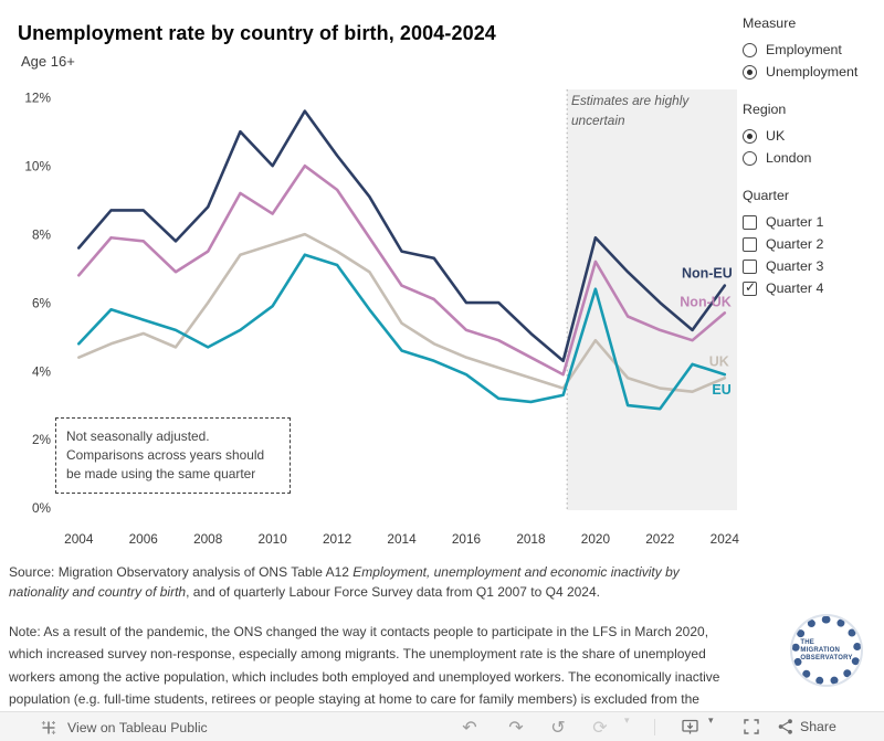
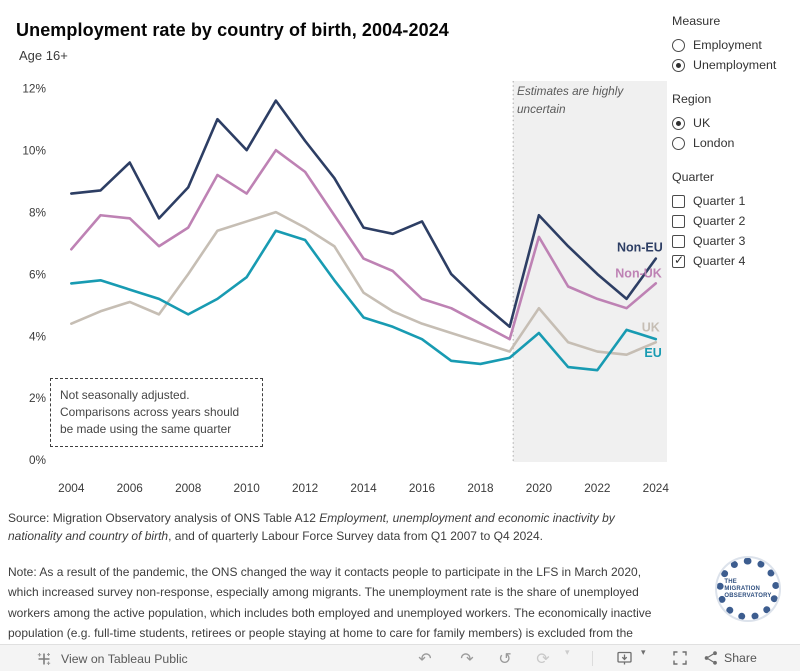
Non-EU/2004: 7.6% -> 8.6%
EU/2004: 4.8% -> 5.7%
Non-EU/2006: 8.7% -> 9.6%
Non-EU/2016: 6.0% -> 7.7%
EU/2020: 6.4% -> 4.1%
